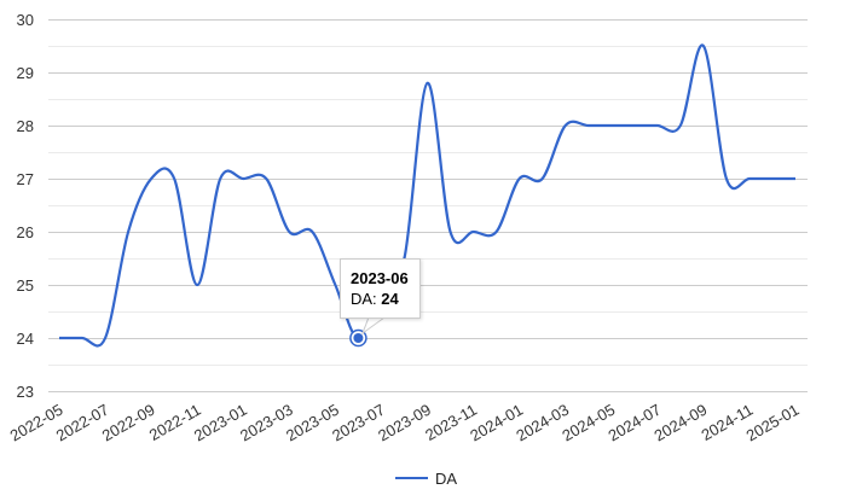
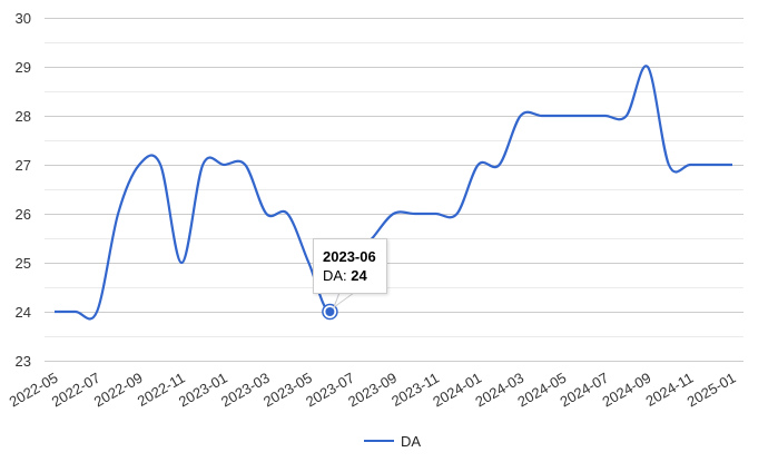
2023-09: 28.8 -> 26.0
2024-09: 29.5 -> 29.0
